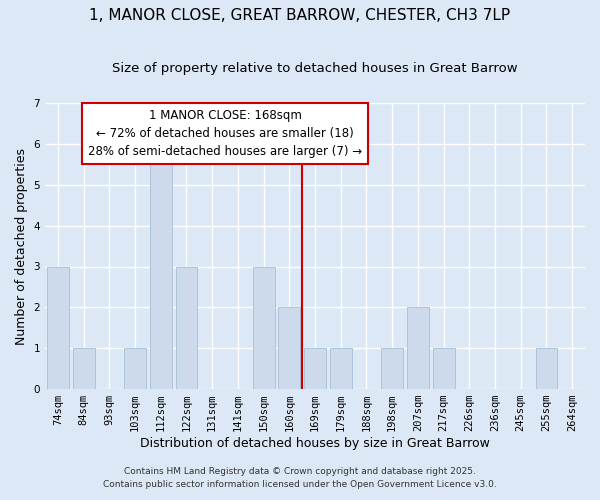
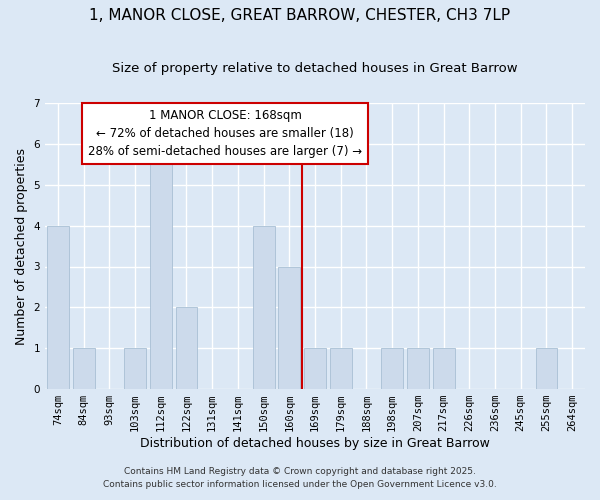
74sqm: 3 -> 4
122sqm: 3 -> 2
150sqm: 3 -> 4
160sqm: 2 -> 3
207sqm: 2 -> 1
